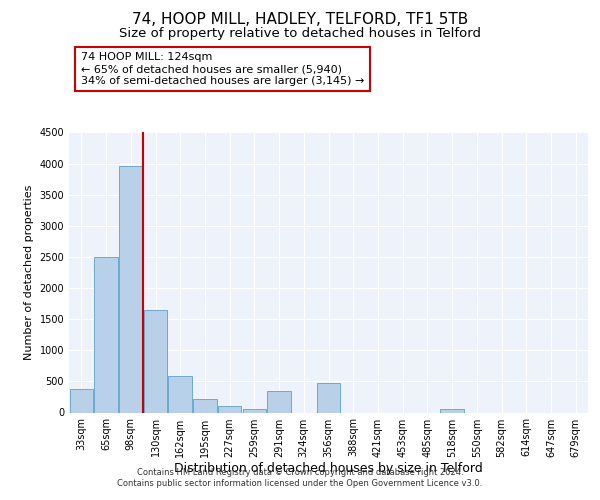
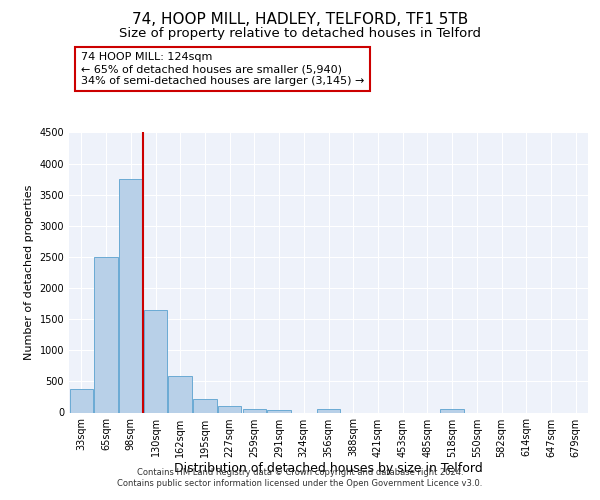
98sqm: 3960 -> 3750
291sqm: 340 -> 40
356sqm: 480 -> 50
